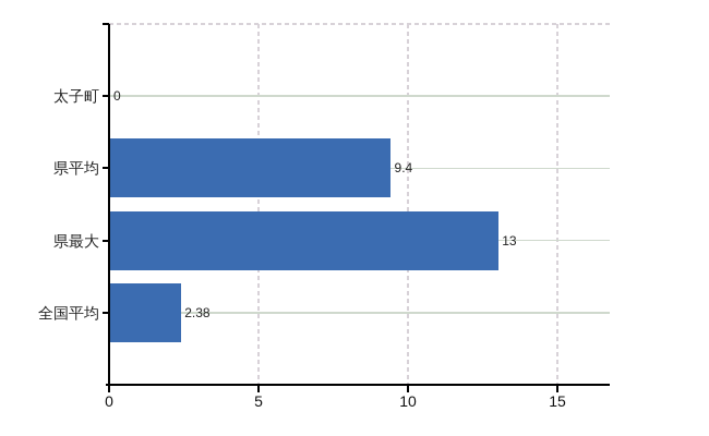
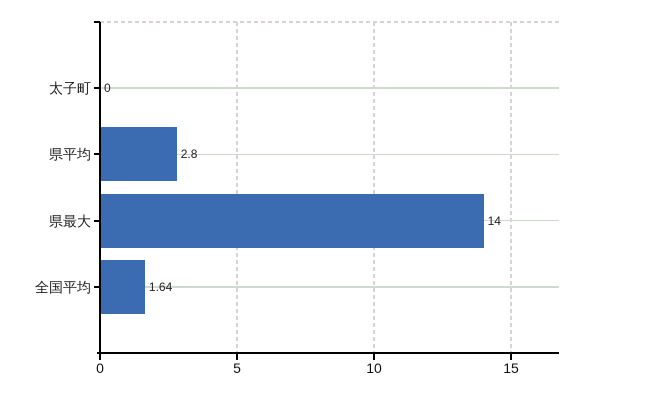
県平均: 9.4 -> 2.8
県最大: 13 -> 14
全国平均: 2.38 -> 1.64
